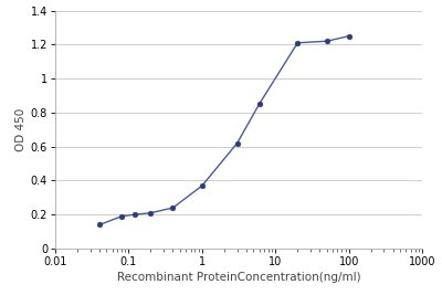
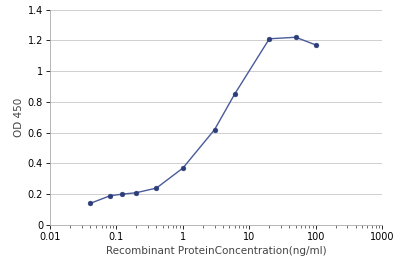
100: 1.25 -> 1.17
